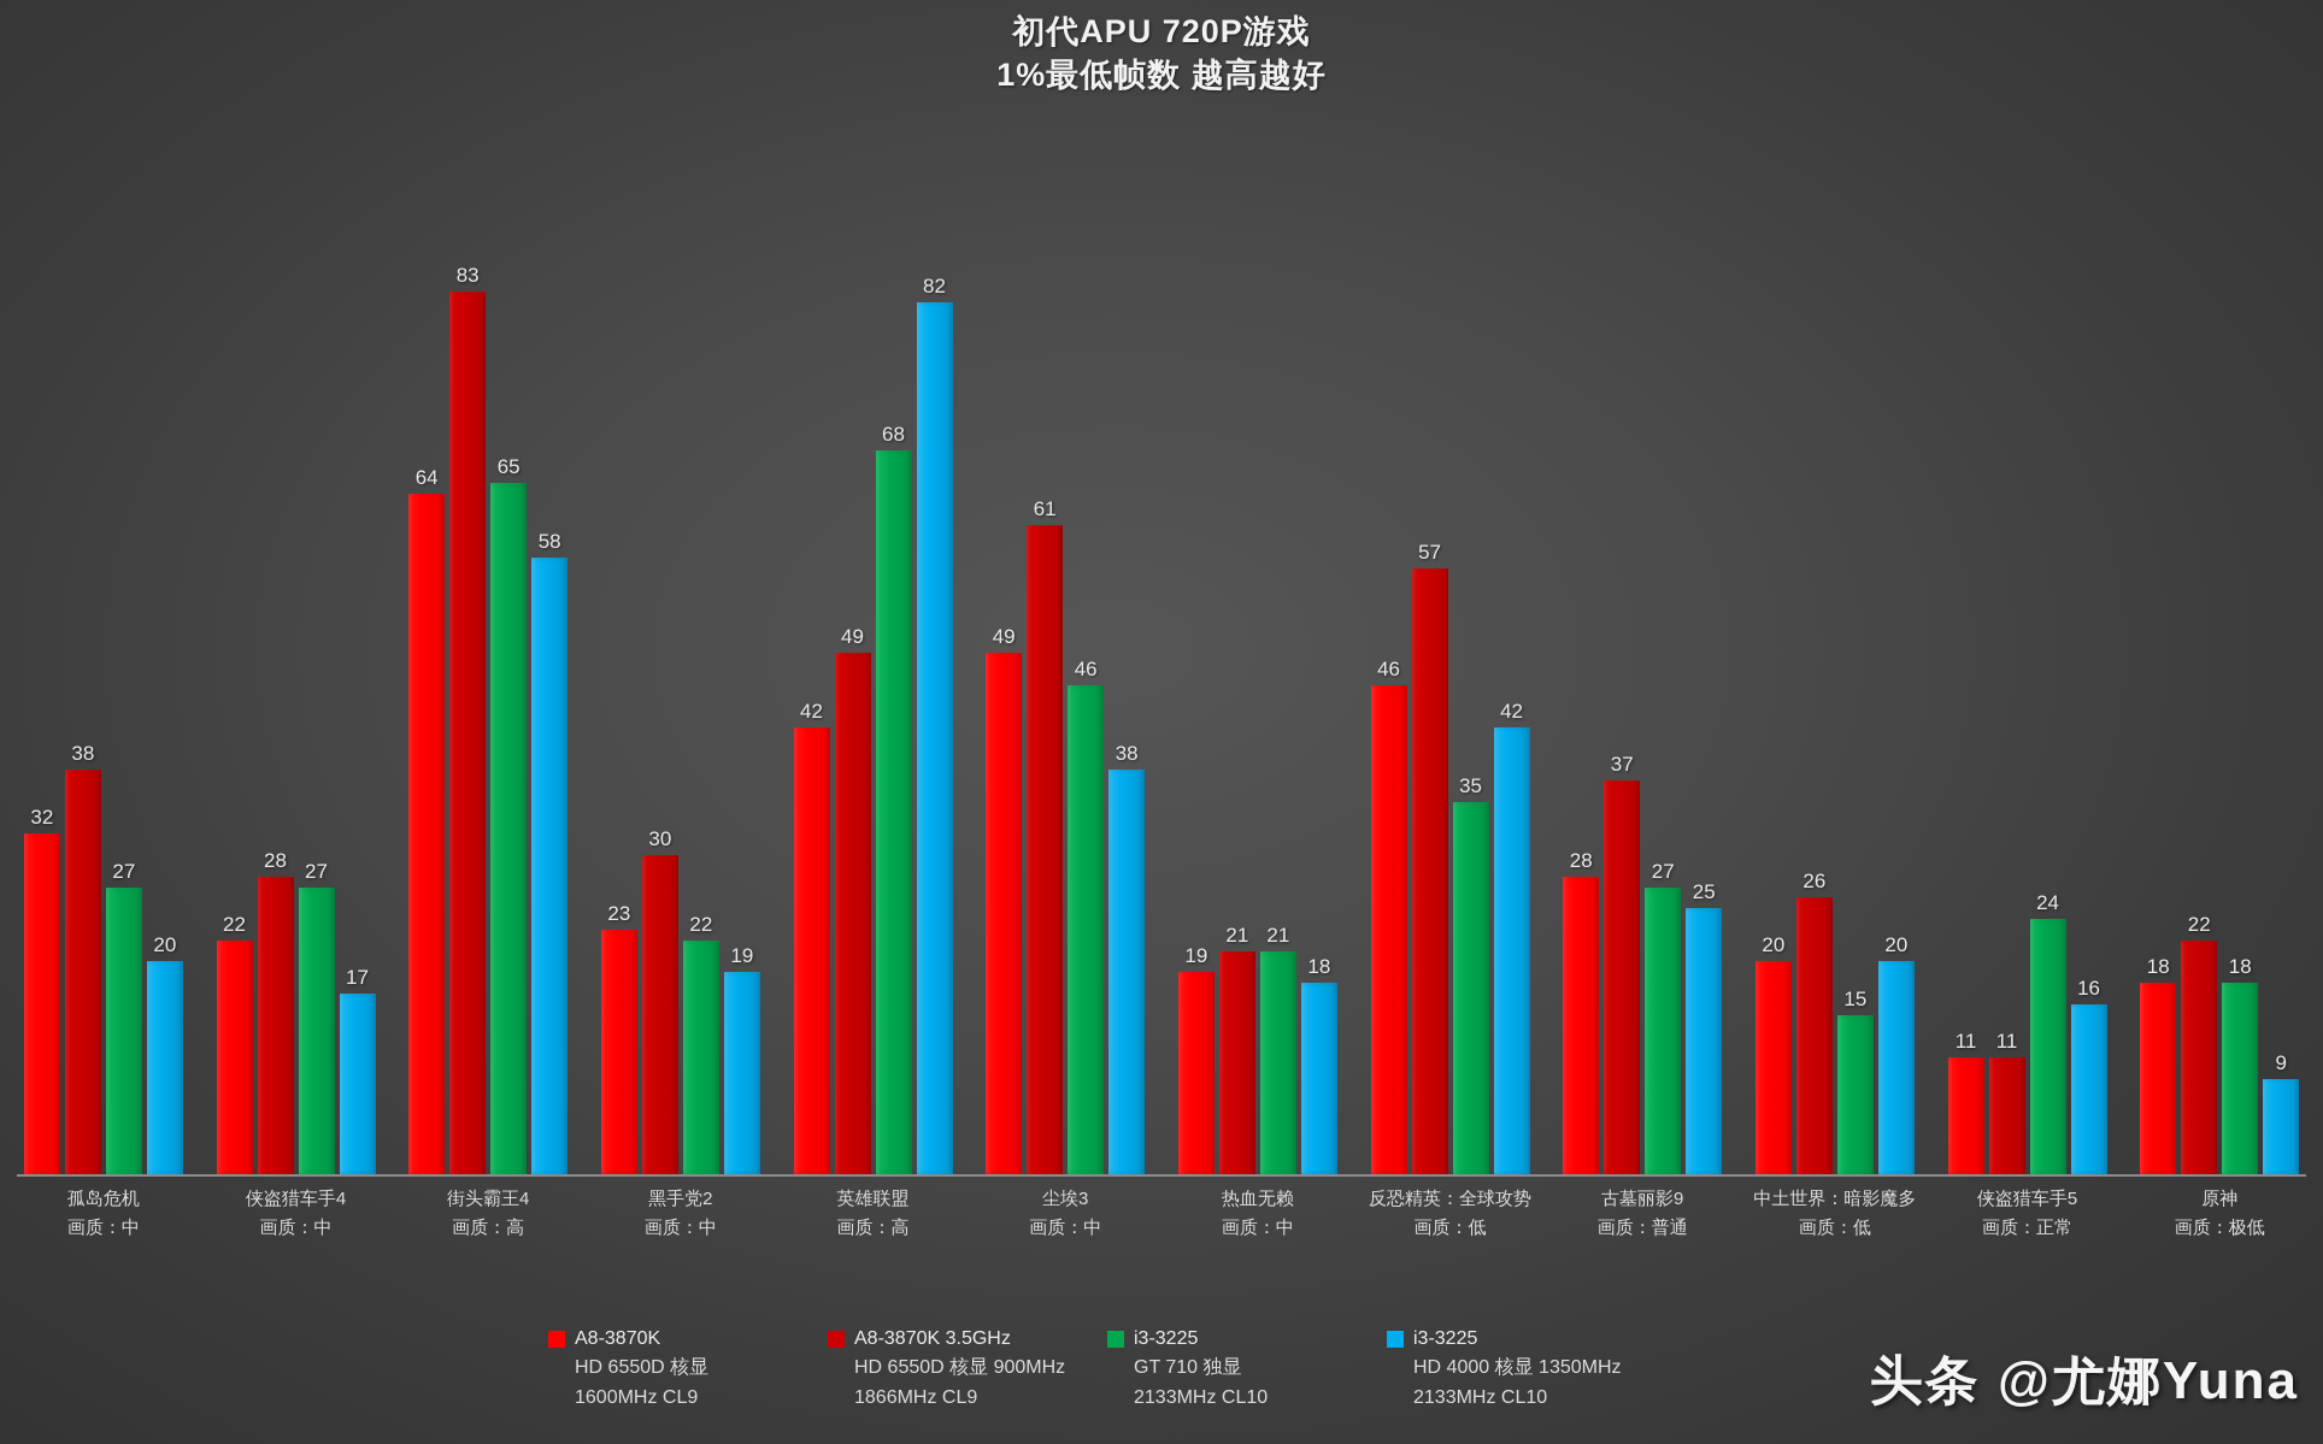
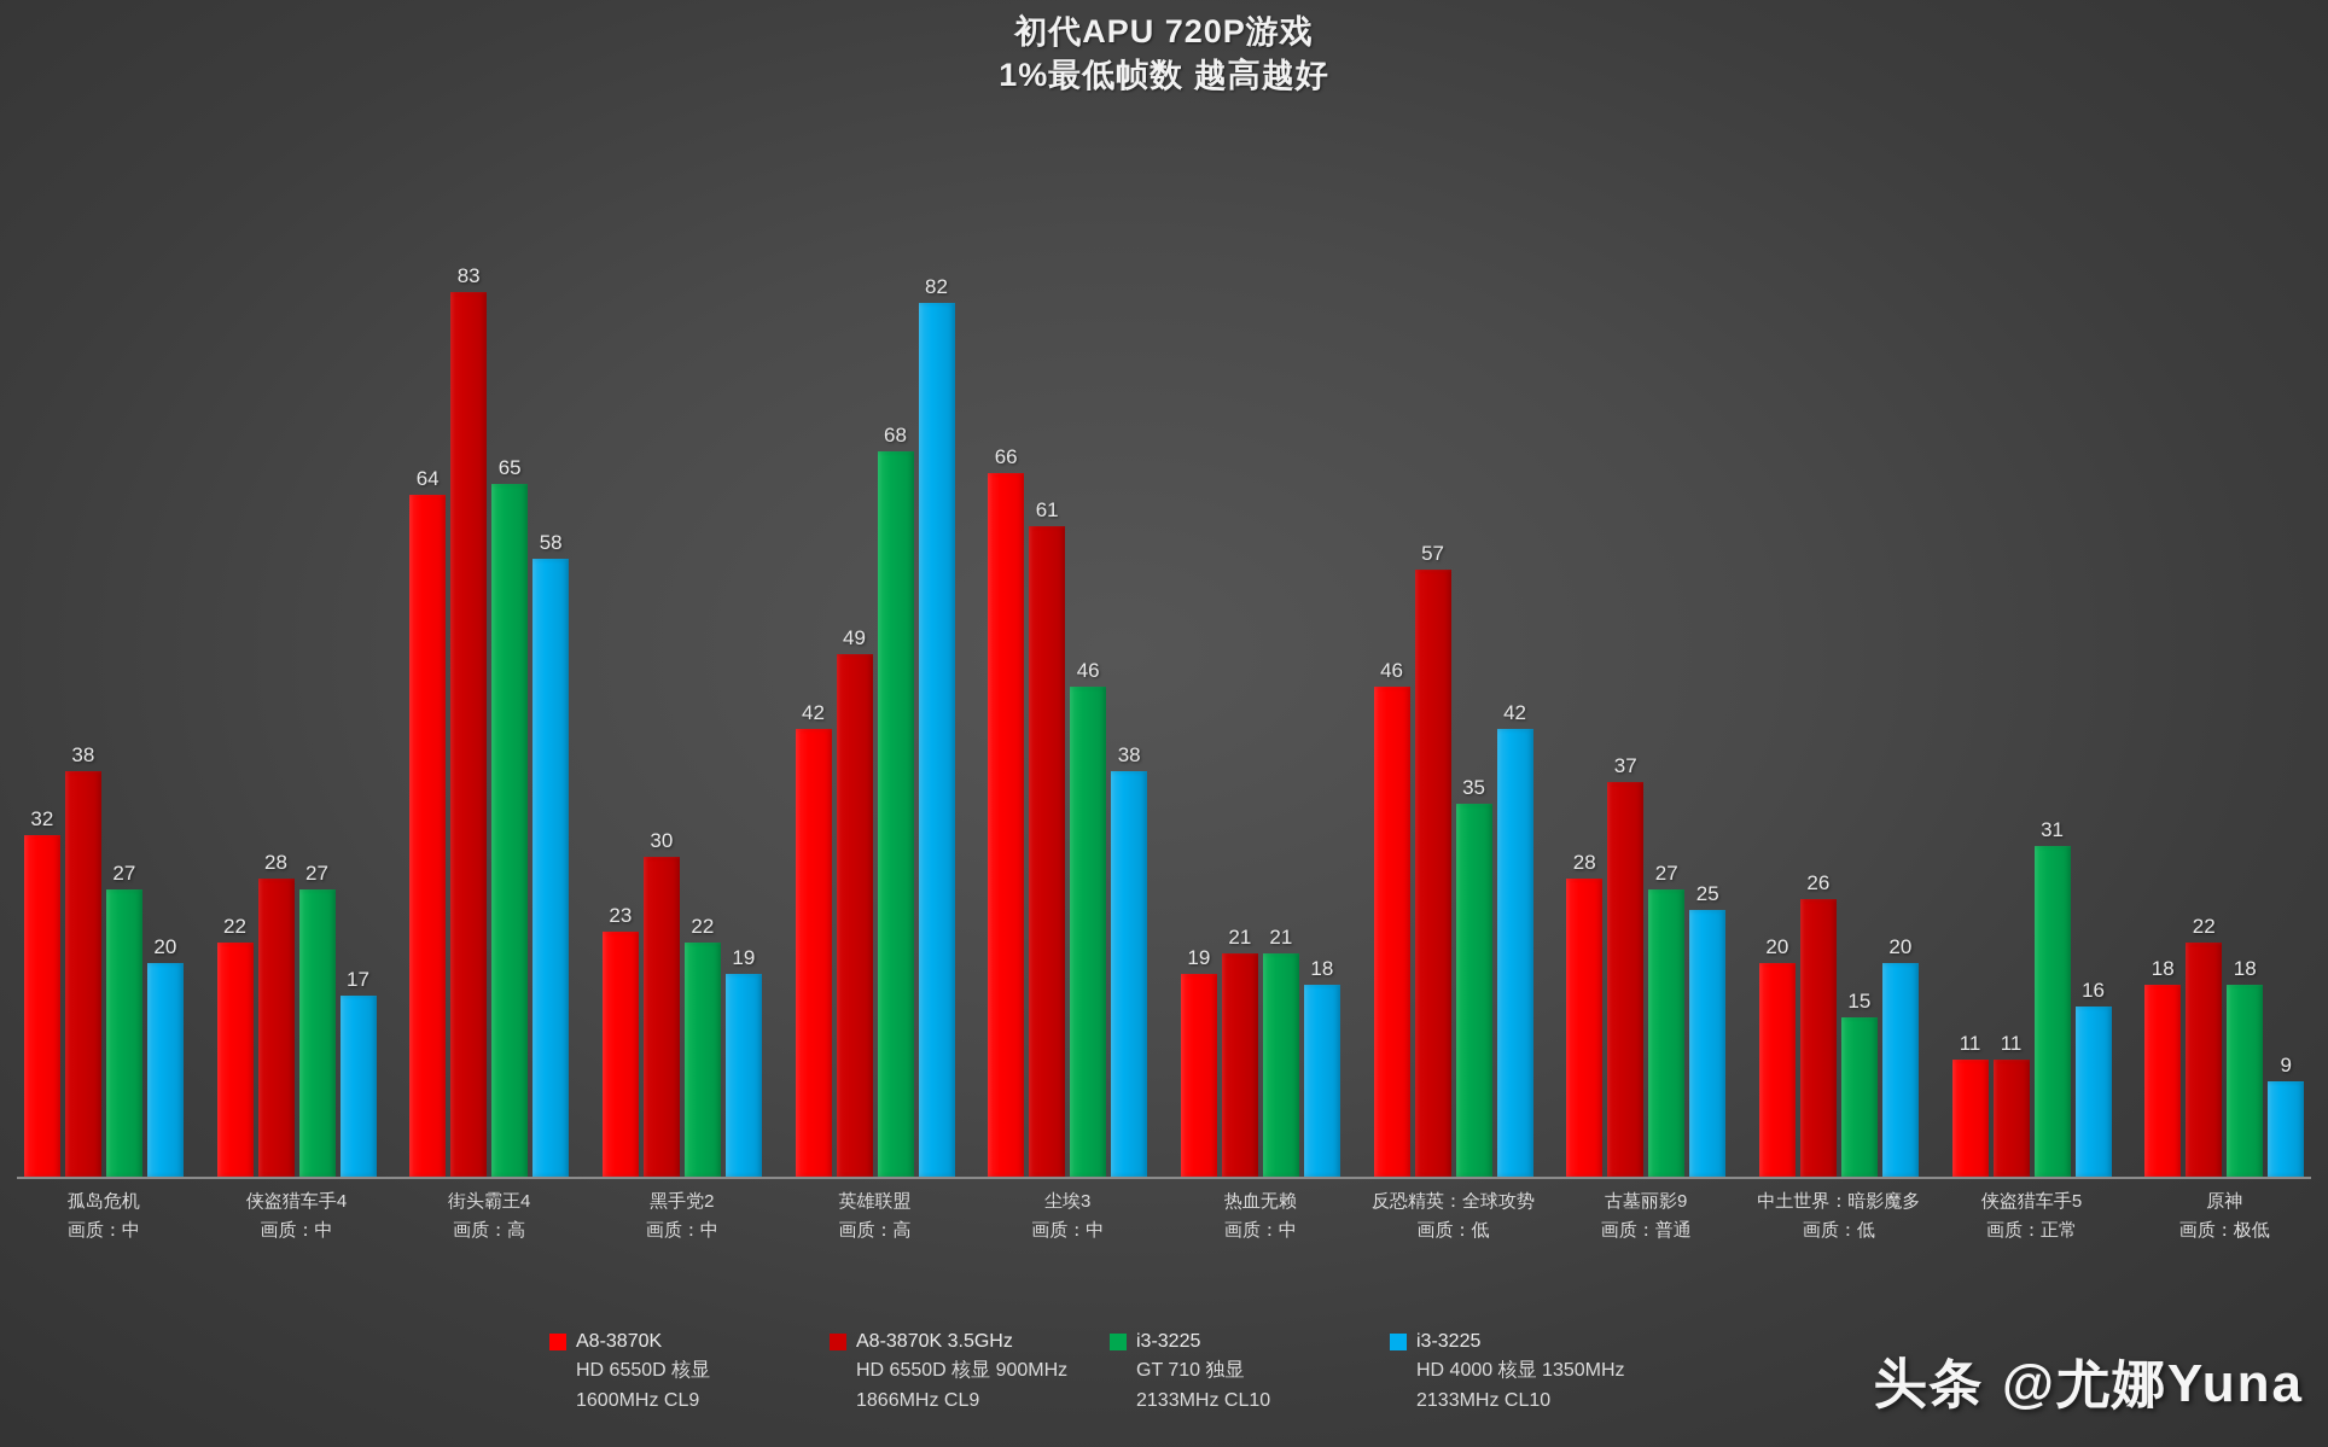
A8-3870K HD 6550D 核显 1600MHz CL9/尘埃3 画质：中: 49 -> 66
i3-3225 GT 710 独显 2133MHz CL10/侠盗猎车手5 画质：正常: 24 -> 31
